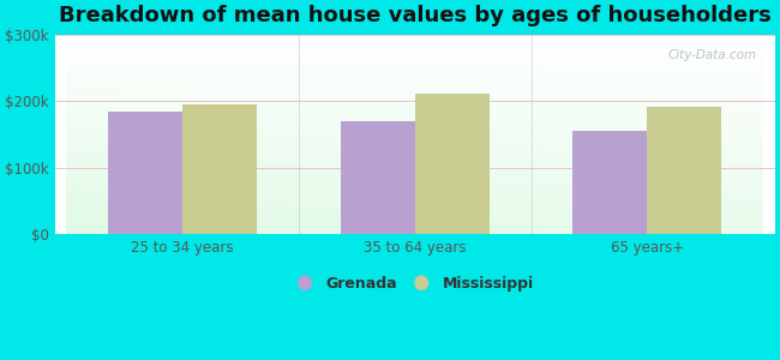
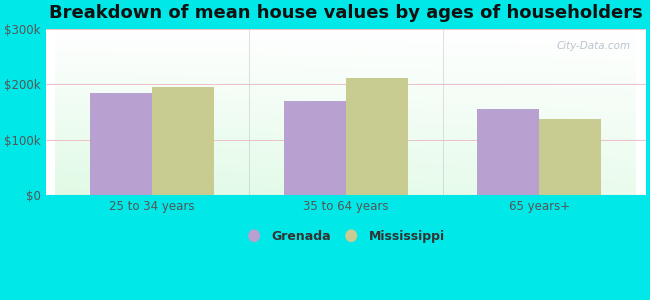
Mississippi/65 years+: $191k -> $138k
